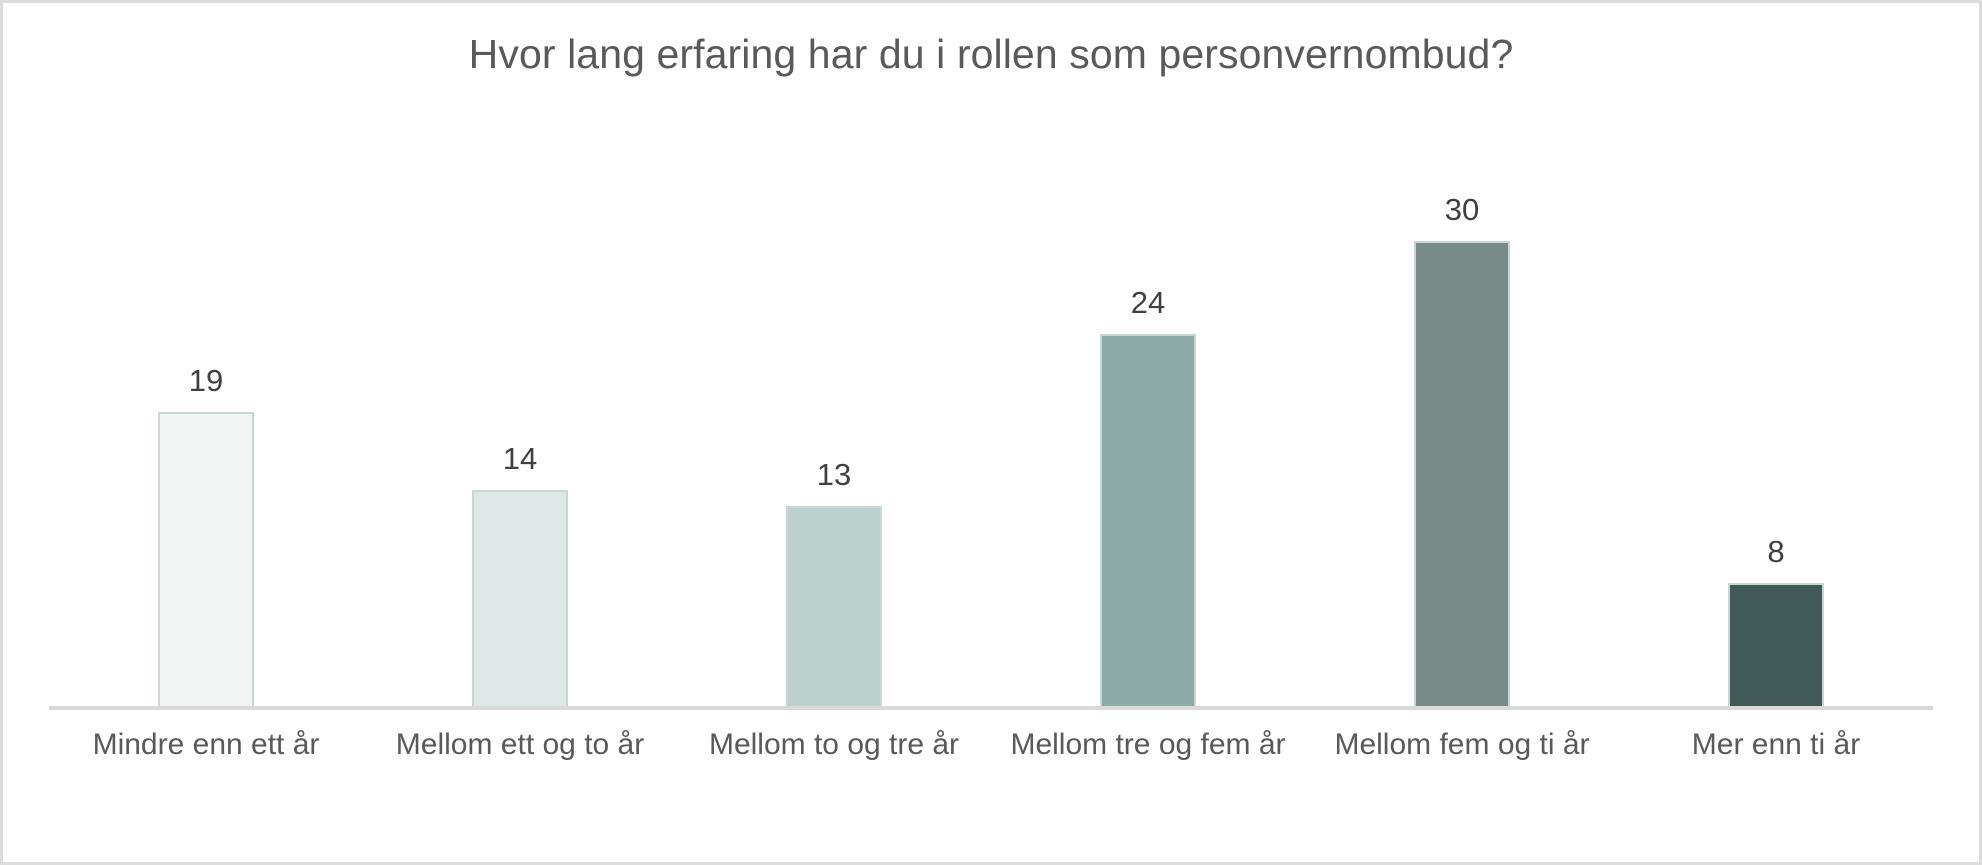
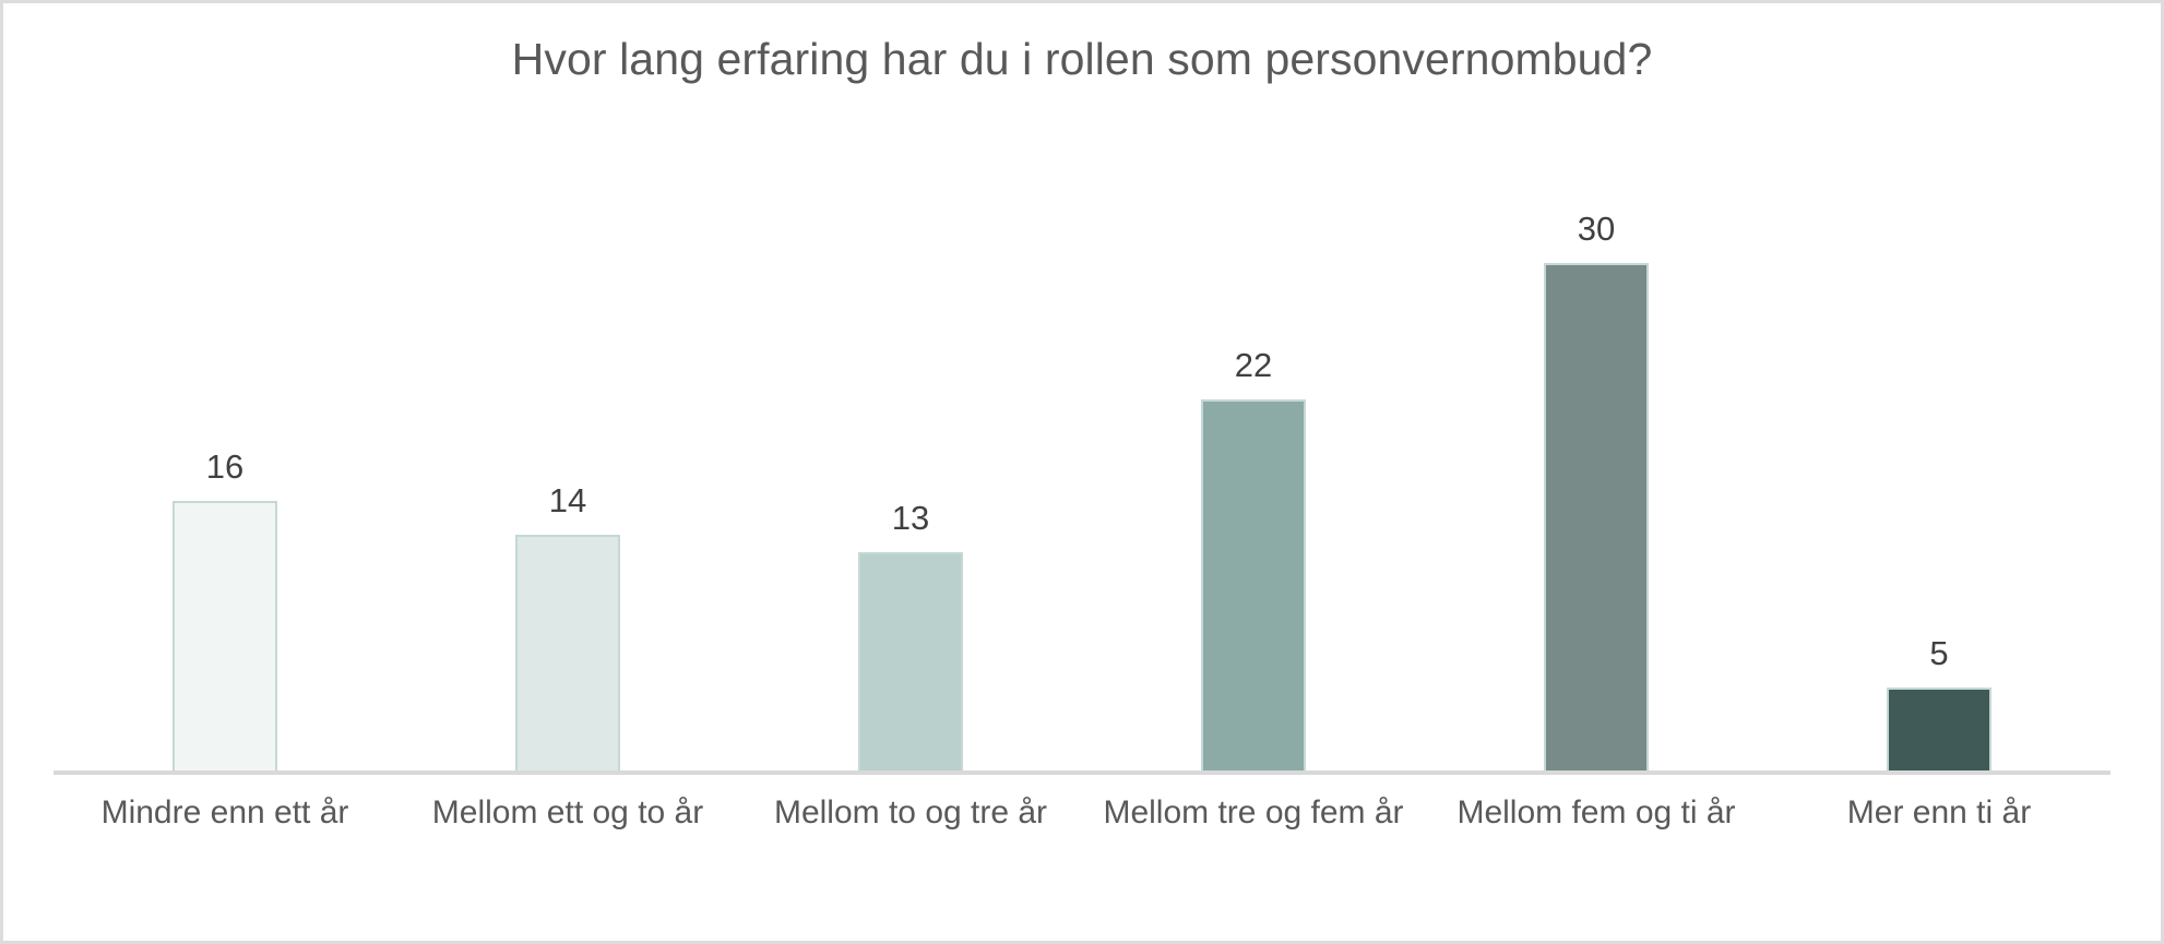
Mindre enn ett år: 19 -> 16
Mellom tre og fem år: 24 -> 22
Mer enn ti år: 8 -> 5
